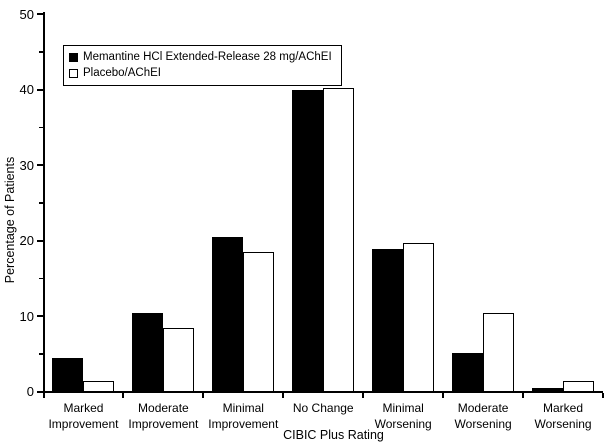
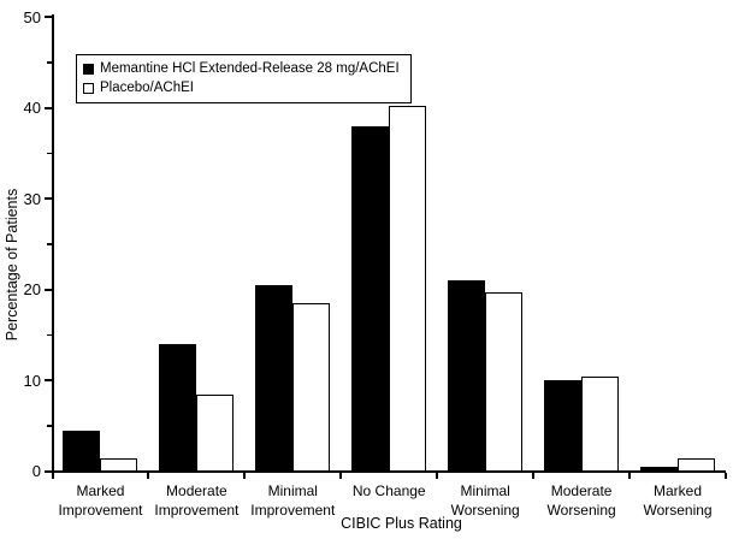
Memantine HCl Extended-Release 28 mg/AChEI/Moderate Improvement: 10 -> 14
Memantine HCl Extended-Release 28 mg/AChEI/No Change: 40 -> 38
Memantine HCl Extended-Release 28 mg/AChEI/Minimal Worsening: 19 -> 21
Memantine HCl Extended-Release 28 mg/AChEI/Moderate Worsening: 5 -> 10
